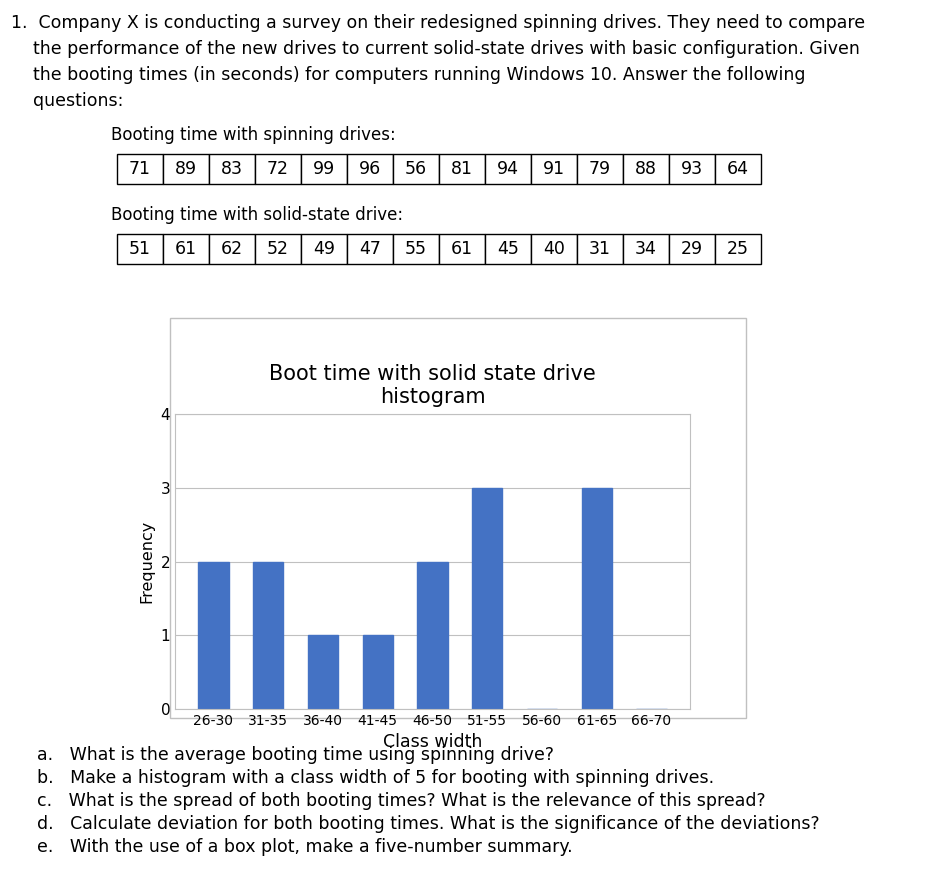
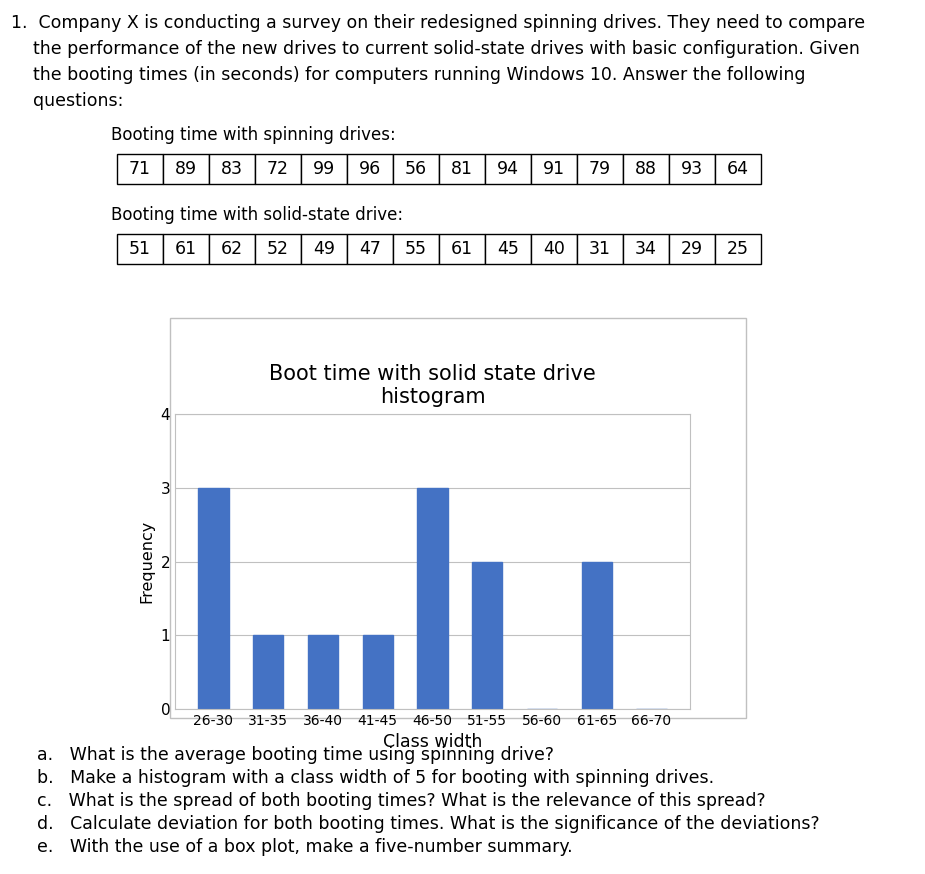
26-30: 2 -> 3
31-35: 2 -> 1
46-50: 2 -> 3
51-55: 3 -> 2
61-65: 3 -> 2
